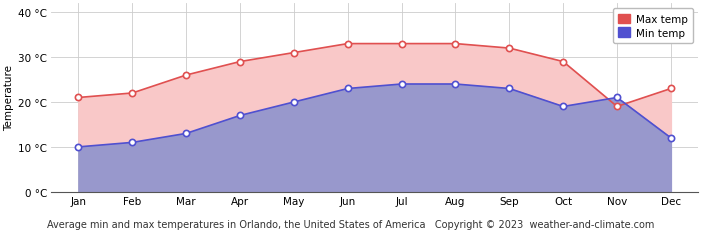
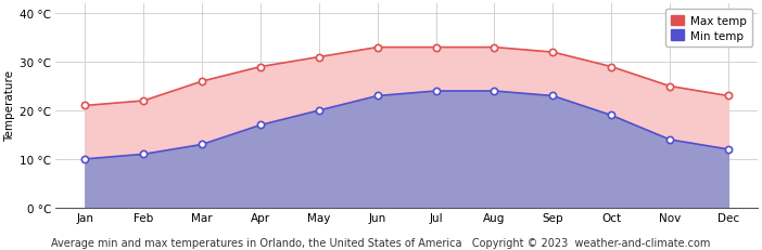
Max temp/Nov: 19 °C -> 25 °C
Min temp/Nov: 21 °C -> 14 °C
